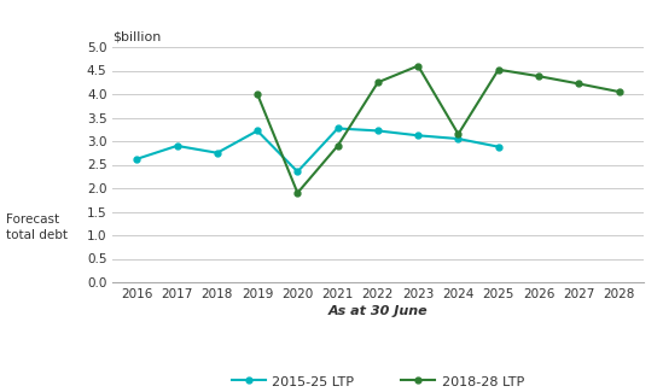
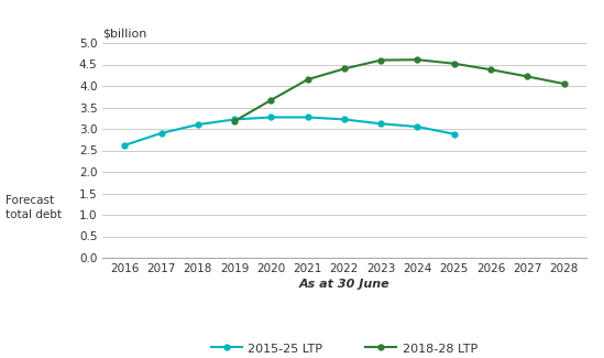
2015-25 LTP/2018: 2.75 -> 3.10
2018-28 LTP/2019: 4.00 -> 3.18
2015-25 LTP/2020: 2.35 -> 3.27
2018-28 LTP/2020: 1.90 -> 3.67
2018-28 LTP/2021: 2.90 -> 4.15
2018-28 LTP/2022: 4.25 -> 4.40
2018-28 LTP/2024: 3.15 -> 4.61
